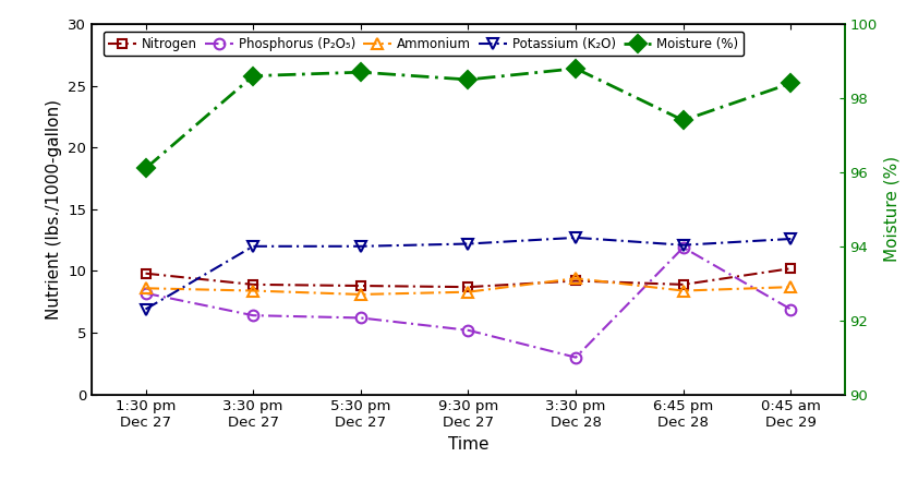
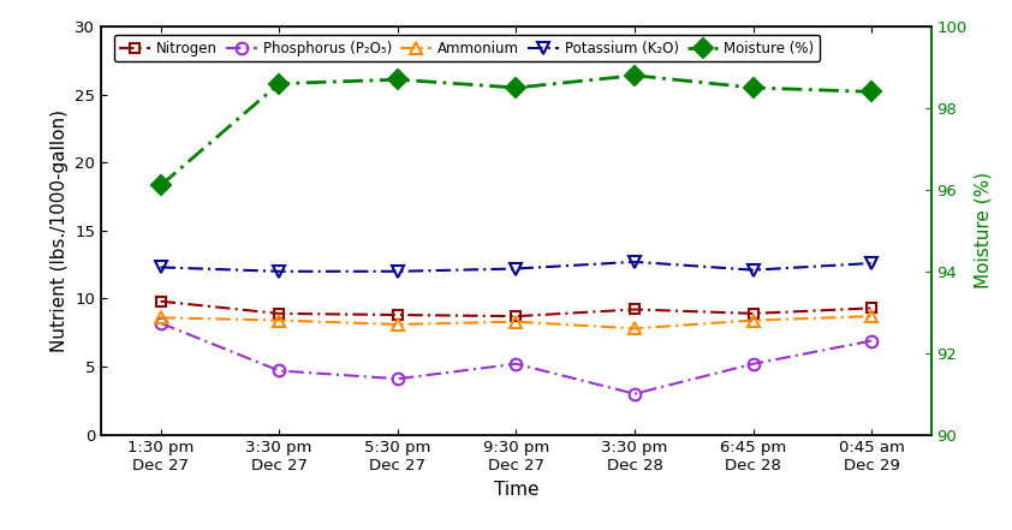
Potassium (K₂O)/1:30 pm Dec 27: 6.9 -> 12.3
Phosphorus (P₂O₅)/3:30 pm Dec 27: 6.4 -> 4.7
Phosphorus (P₂O₅)/5:30 pm Dec 27: 6.2 -> 4.1
Ammonium/3:30 pm Dec 28: 9.4 -> 7.8
Phosphorus (P₂O₅)/6:45 pm Dec 28: 11.9 -> 5.2
Moisture (%)/6:45 pm Dec 28: 97.4 -> 98.5
Nitrogen/0:45 am Dec 29: 10.2 -> 9.3
